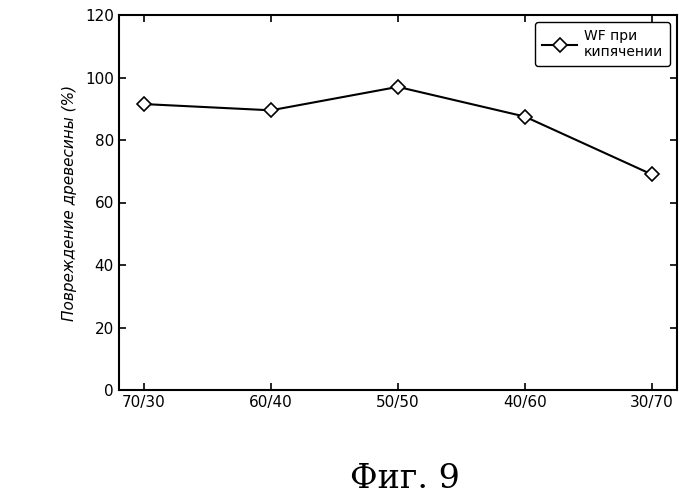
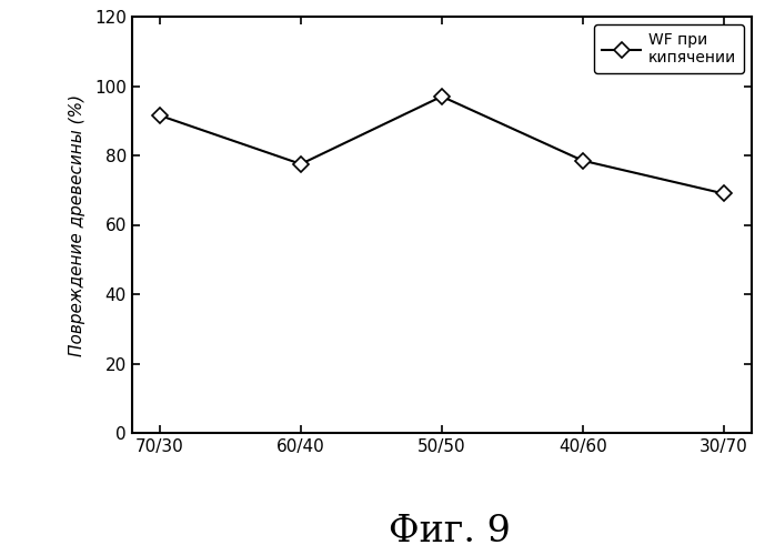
60/40: 89.5 -> 77.5
40/60: 87.5 -> 78.5
